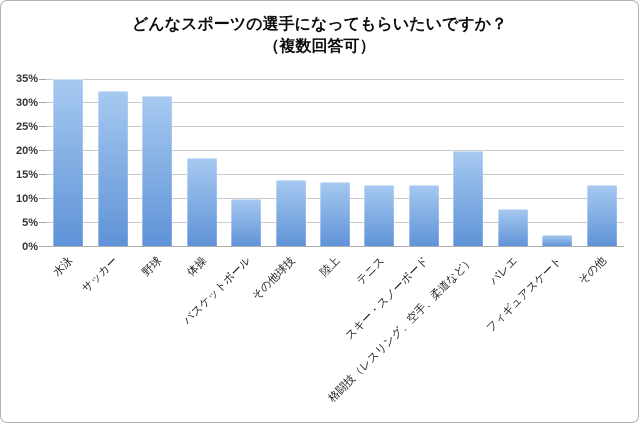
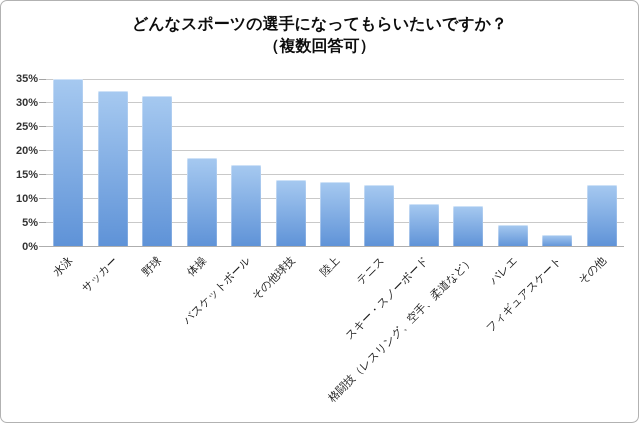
バスケットボール: 10% -> 17%
スキー・スノーボード: 13% -> 9%
格闘技（レスリング、空手、柔道など）: 20% -> 8%
バレエ: 8% -> 4%
